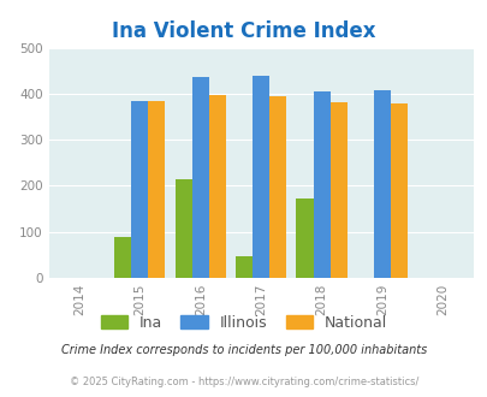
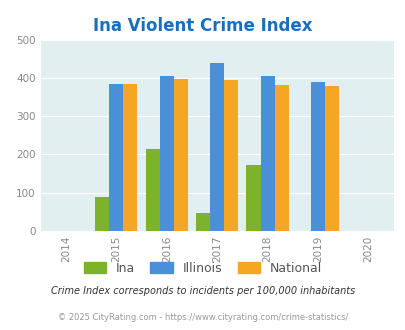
Illinois/2016: 437 -> 405
Illinois/2019: 408 -> 390
